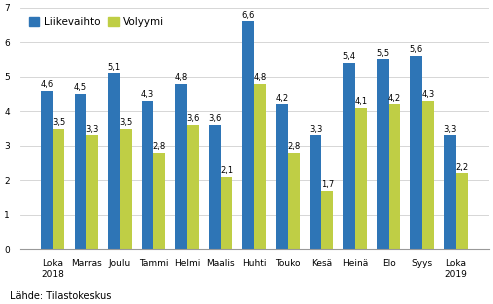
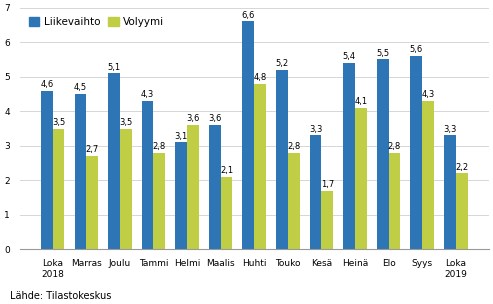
Volyymi/Marras: 3,3 -> 2,7
Liikevaihto/Helmi: 4,8 -> 3,1
Liikevaihto/Touko: 4,2 -> 5,2
Volyymi/Elo: 4,2 -> 2,8
